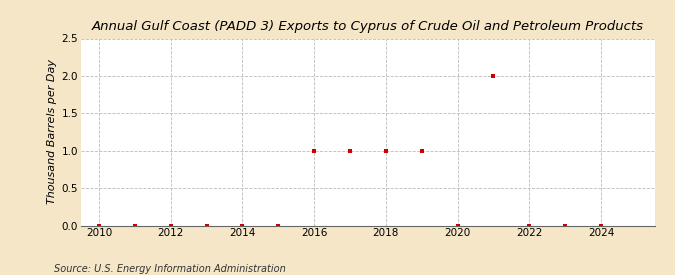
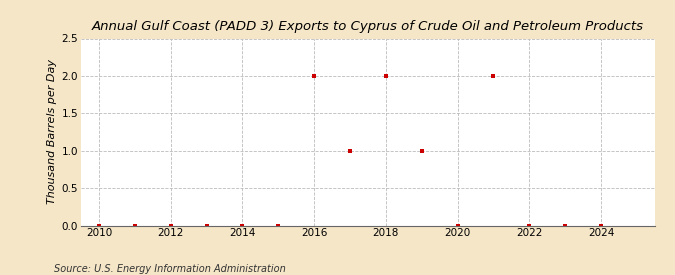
2016: 1 -> 2
2018: 1 -> 2
